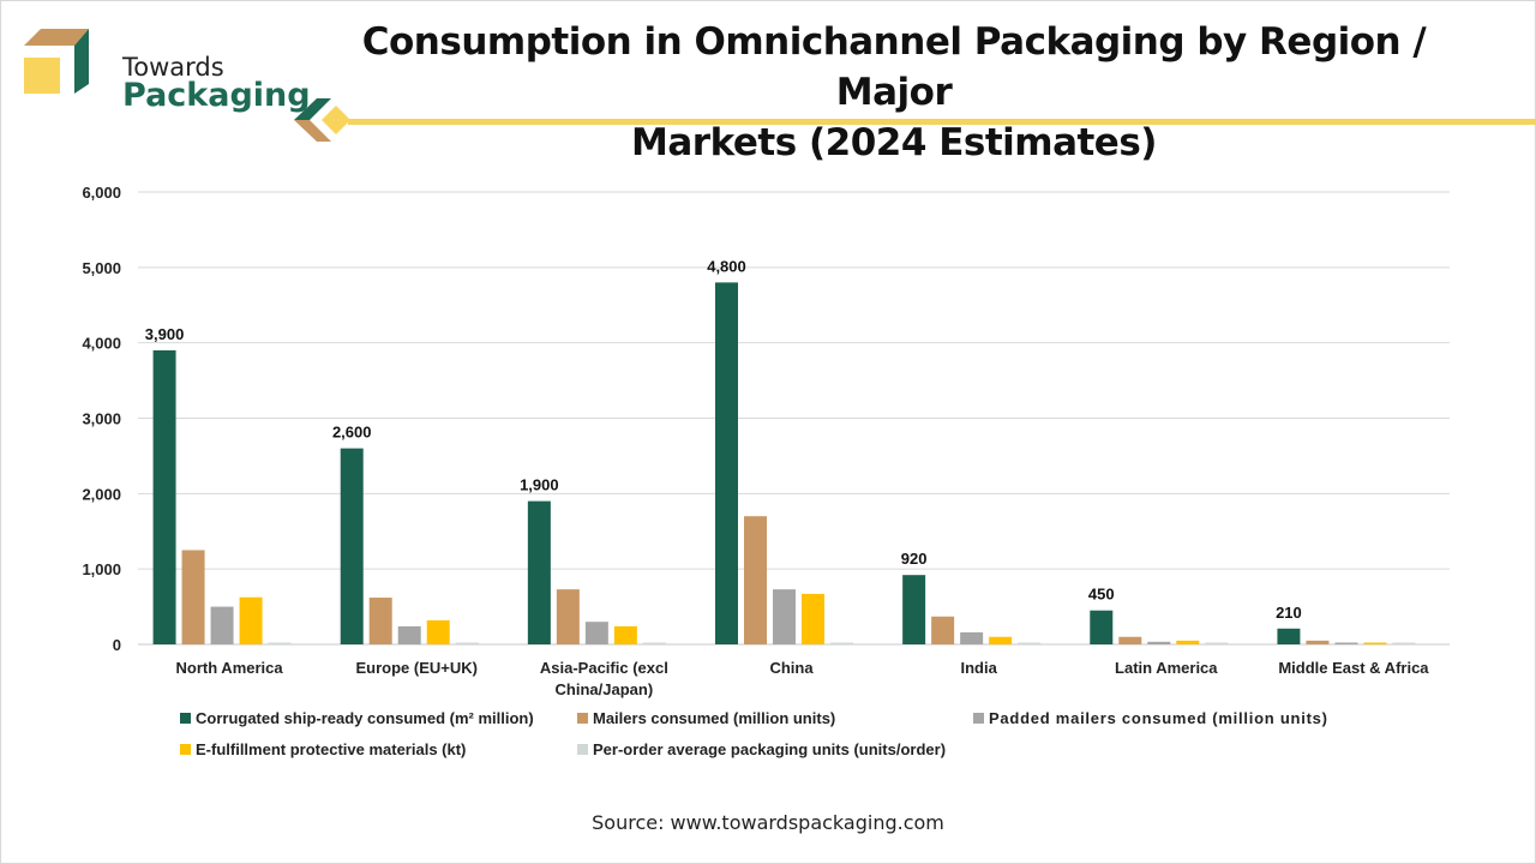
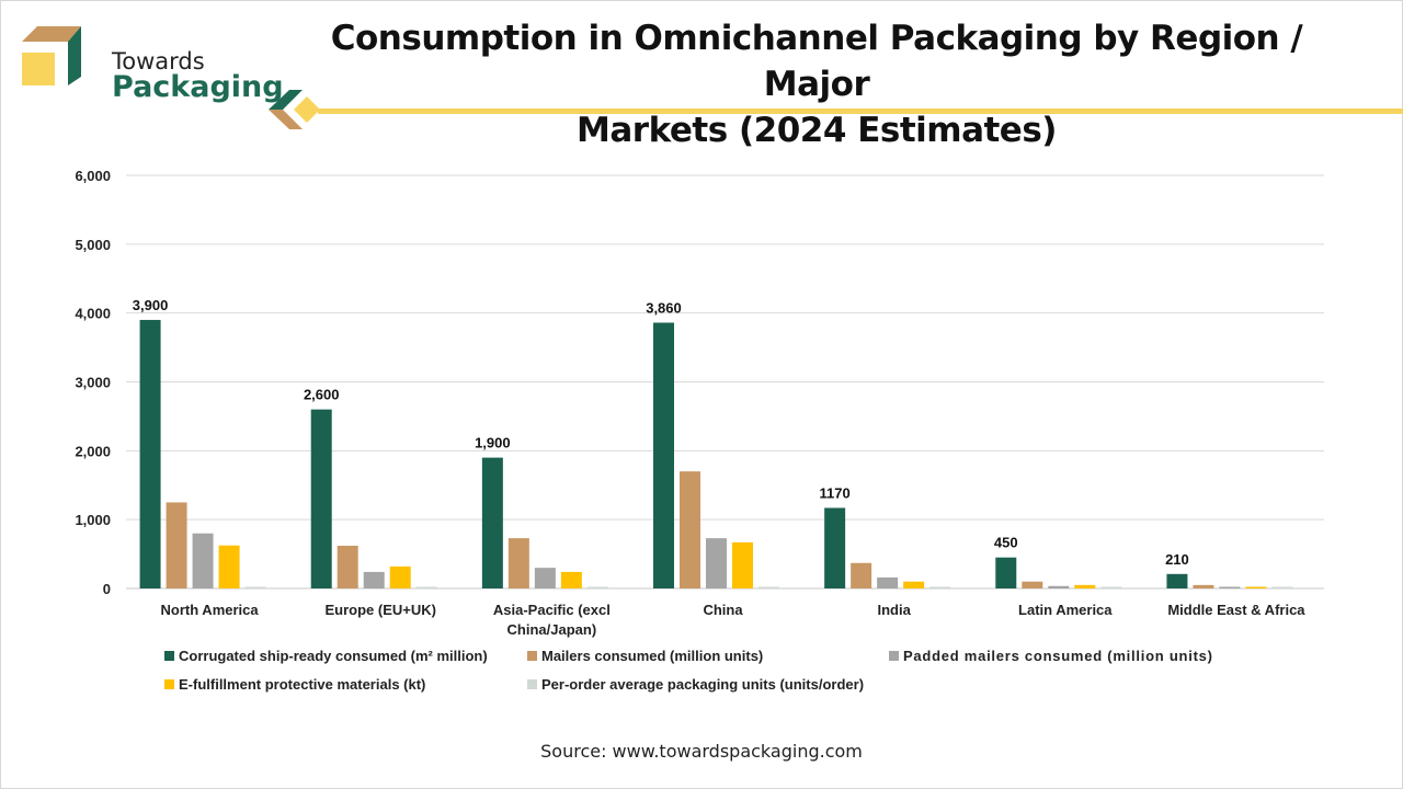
Padded mailers consumed (million units)/North America: 500 -> 800
Corrugated ship-ready consumed (m² million)/China: 4,800 -> 3,860
Corrugated ship-ready consumed (m² million)/India: 920 -> 1170
